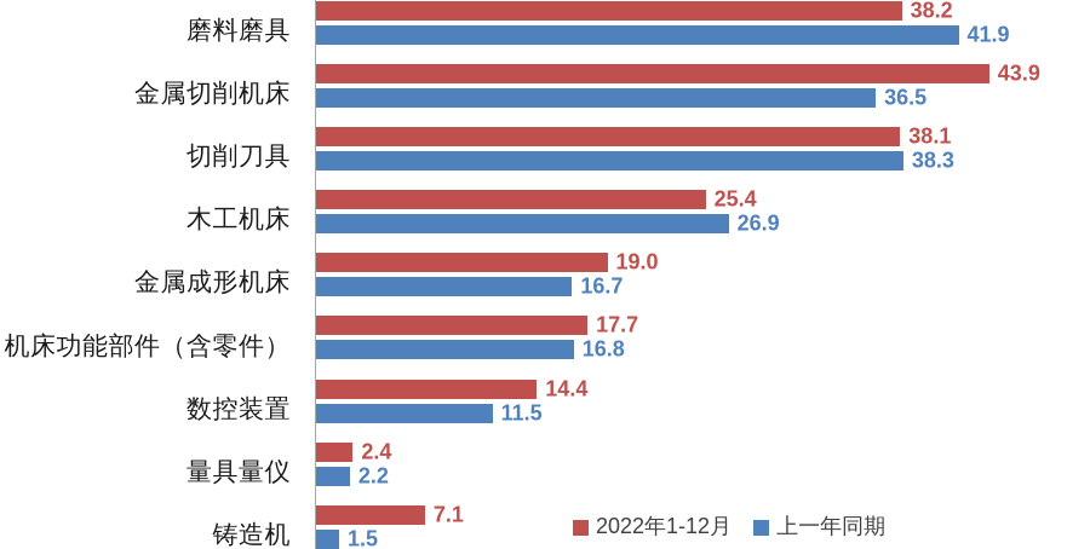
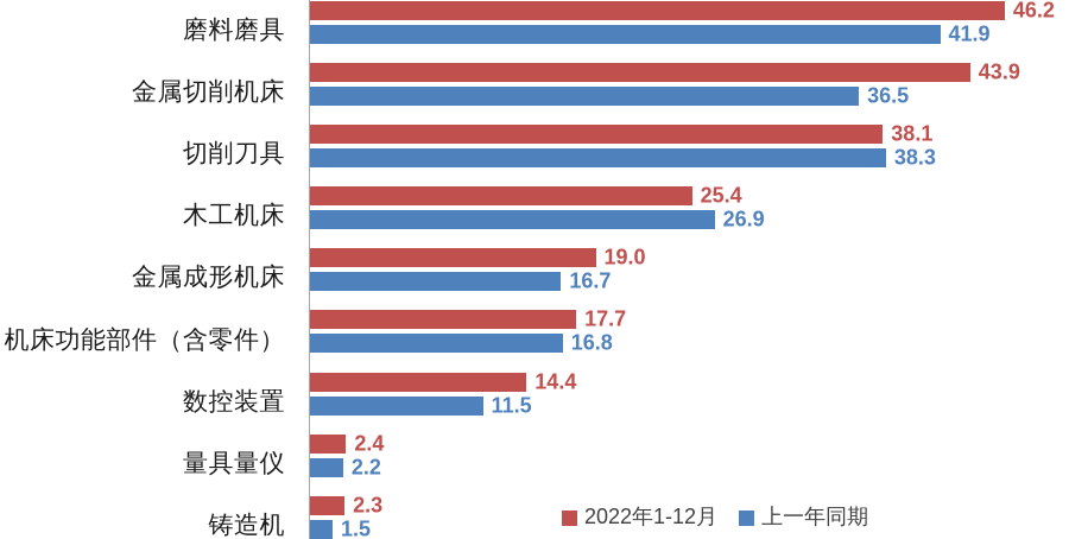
2022年1-12月/磨料磨具: 38.2 -> 46.2
2022年1-12月/铸造机: 7.1 -> 2.3
